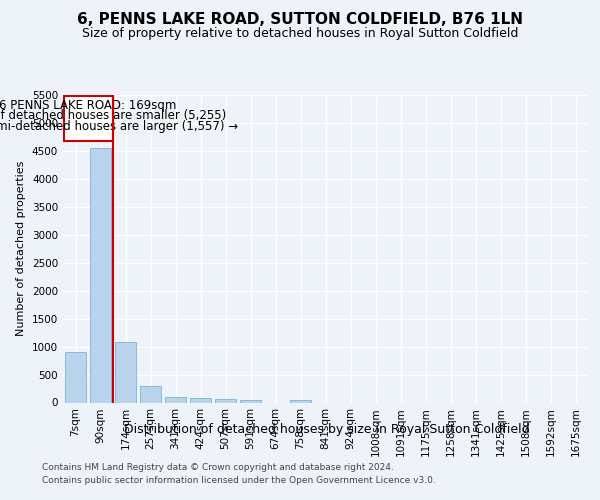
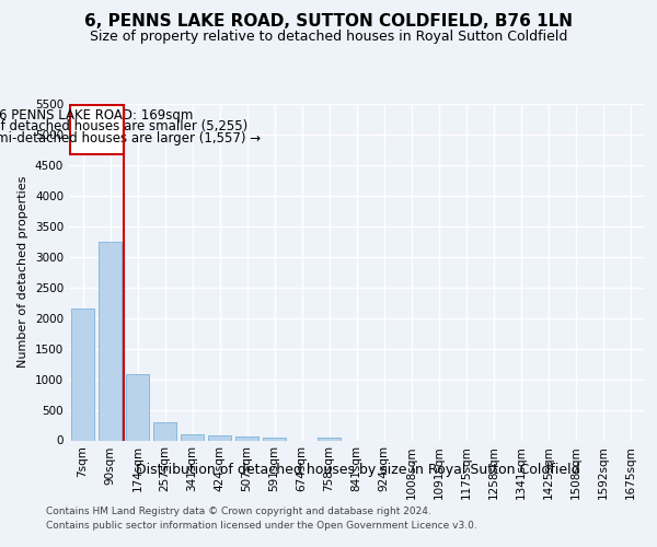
7sqm: 900 -> 2160
90sqm: 4550 -> 3240
